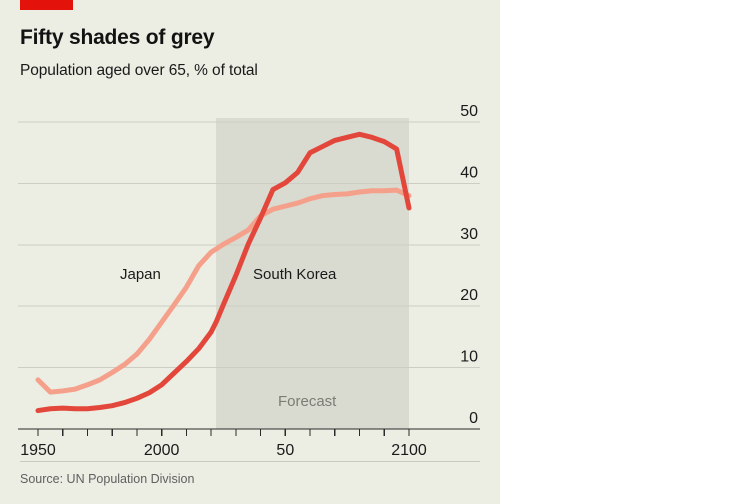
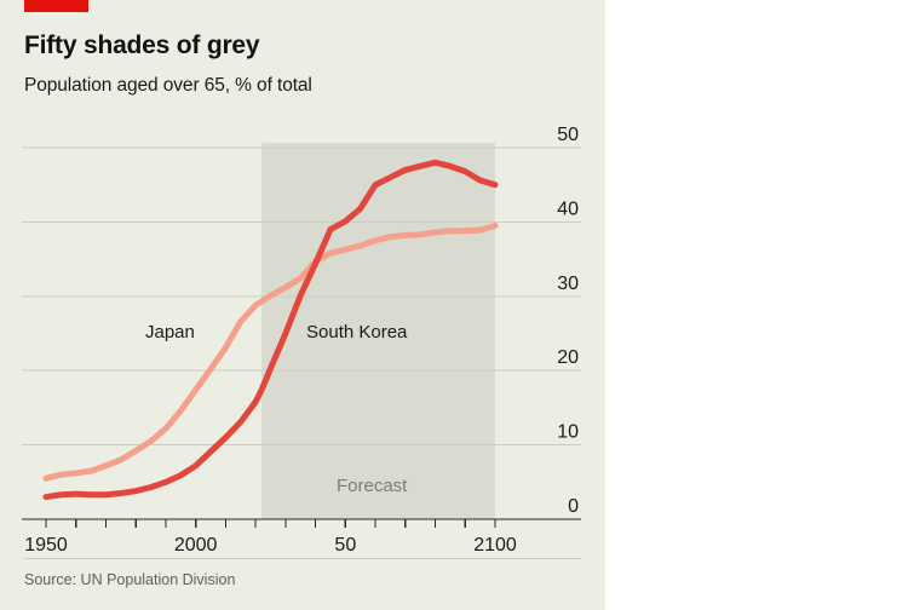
Japan/1950: 8 -> 6
Japan/2100: 38 -> 40
South Korea/2100: 36 -> 45
